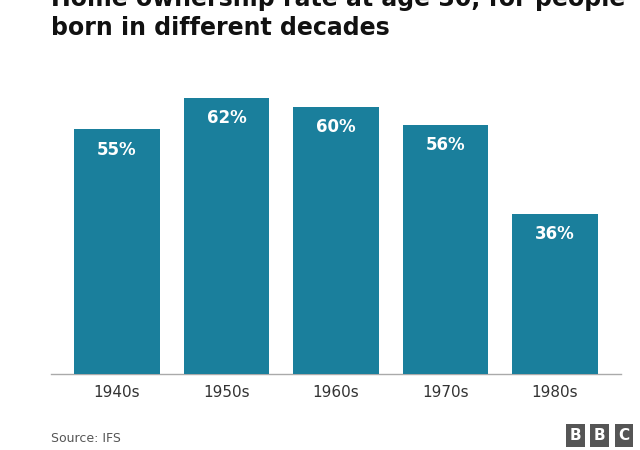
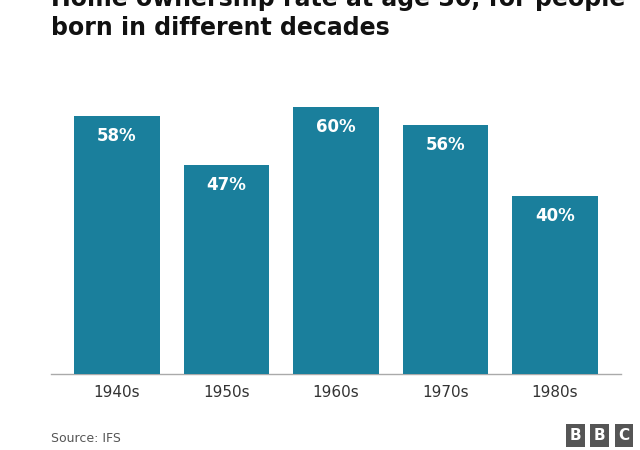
1940s: 55% -> 58%
1950s: 62% -> 47%
1980s: 36% -> 40%
